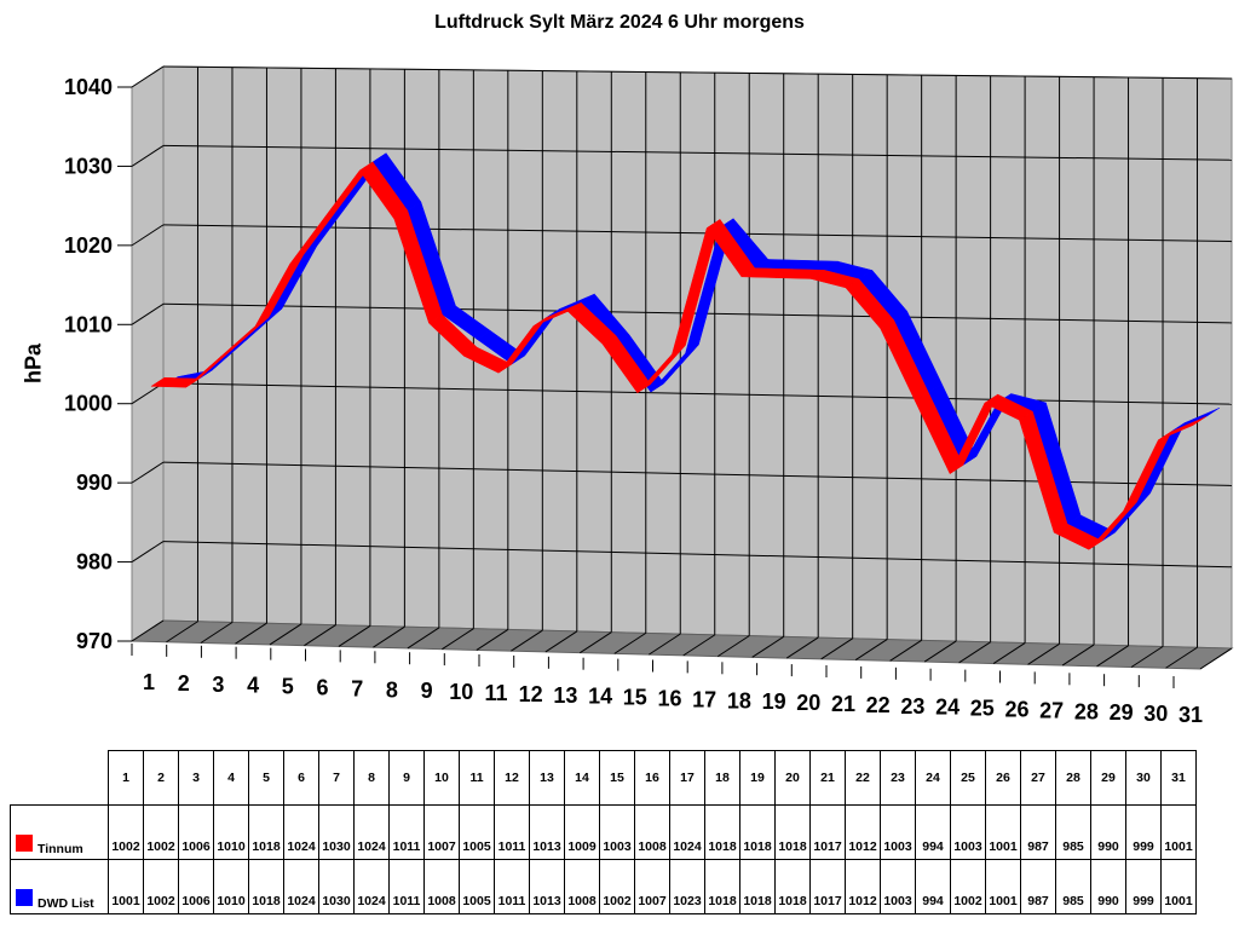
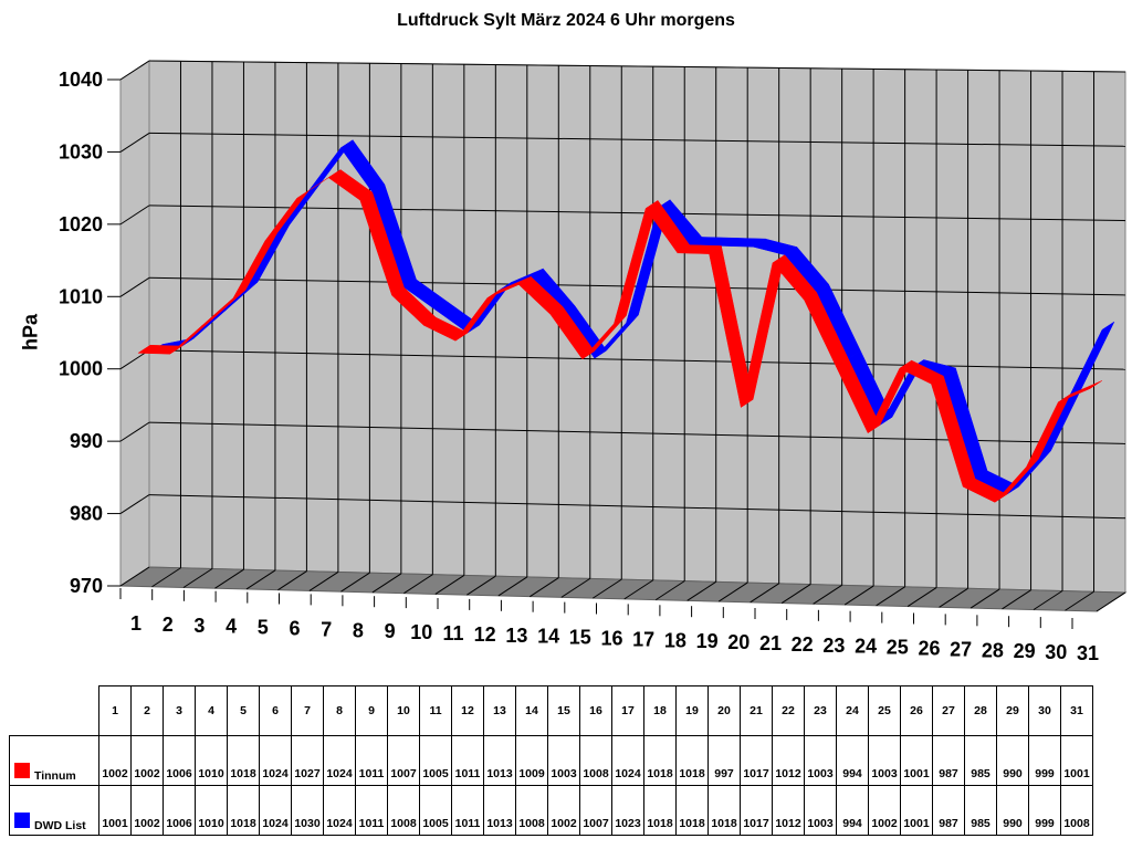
Tinnum/7: 1030 -> 1027
Tinnum/20: 1018 -> 997
DWD List/31: 1001 -> 1008
